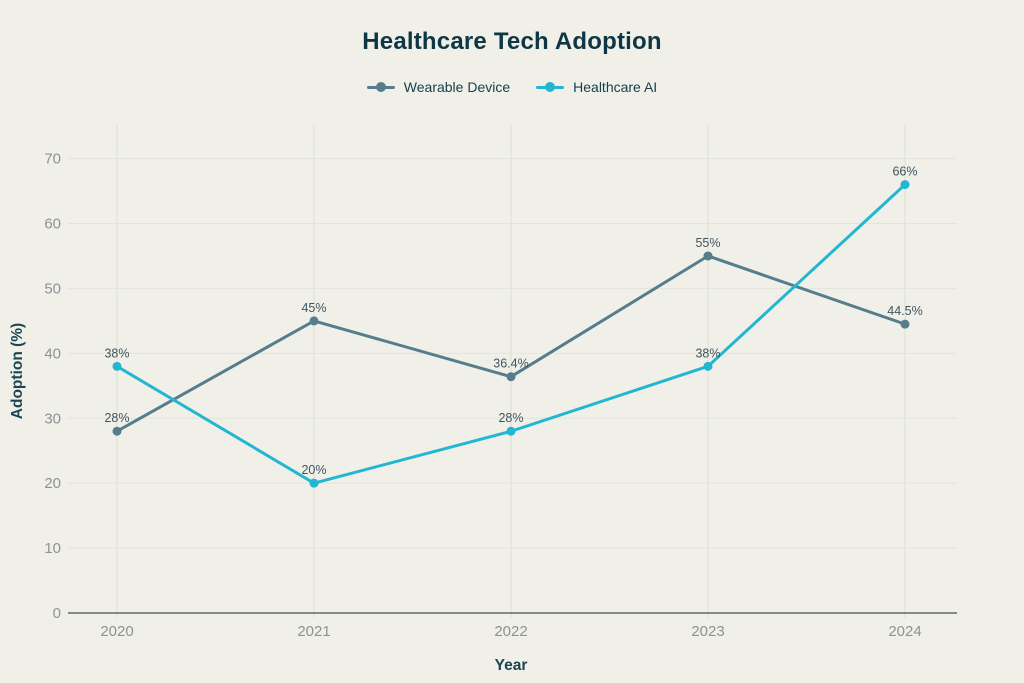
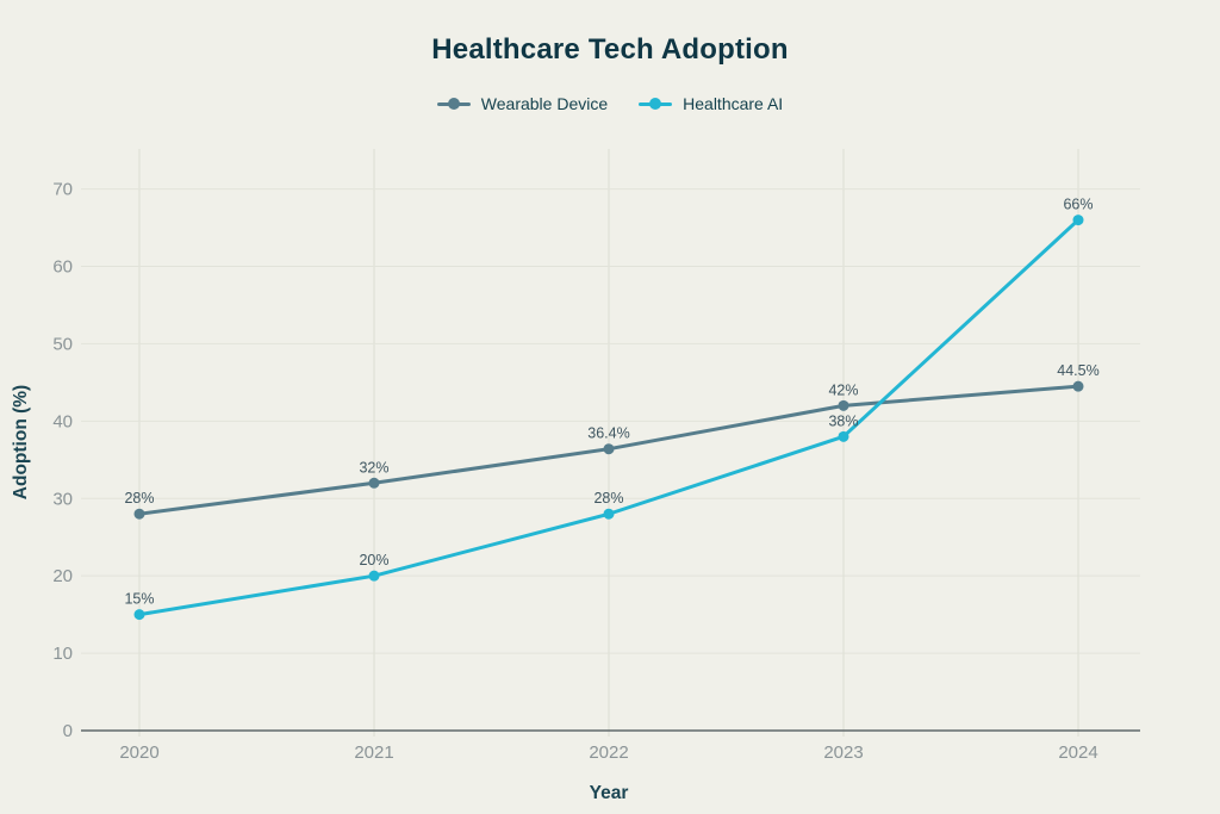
Healthcare AI/2020: 38% -> 15%
Wearable Device/2021: 45% -> 32%
Wearable Device/2023: 55% -> 42%
